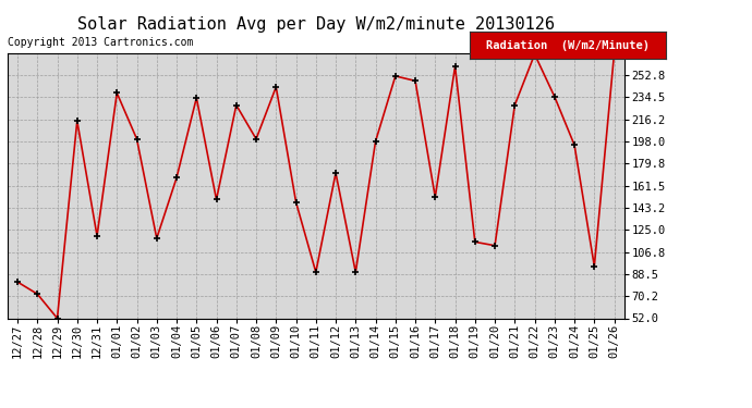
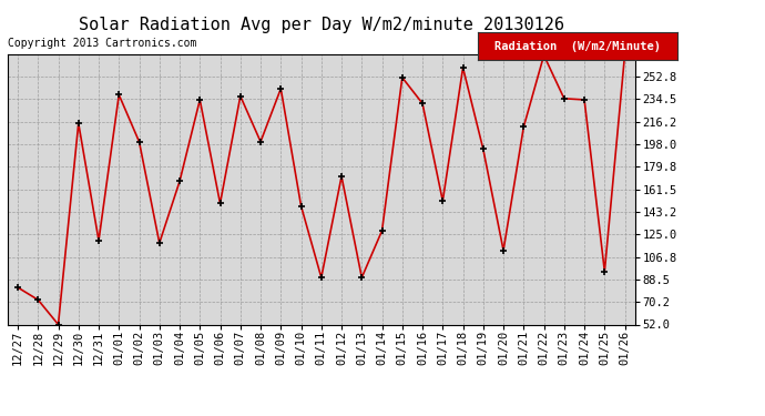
01/07: 228 -> 237
01/14: 198 -> 128
01/16: 248 -> 231
01/19: 115 -> 194
01/21: 228 -> 212
01/24: 195 -> 234
